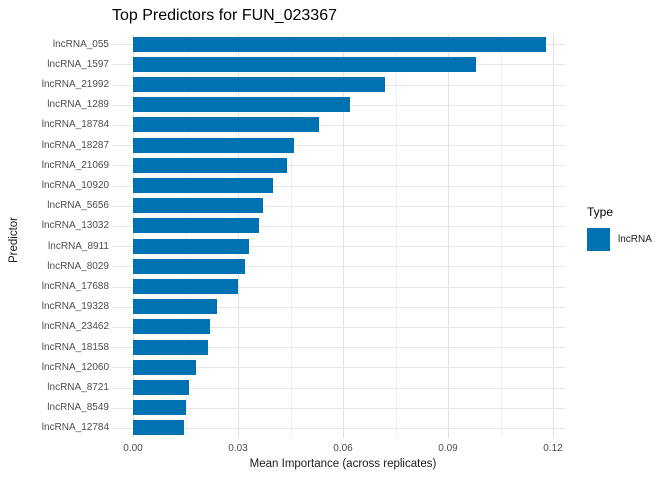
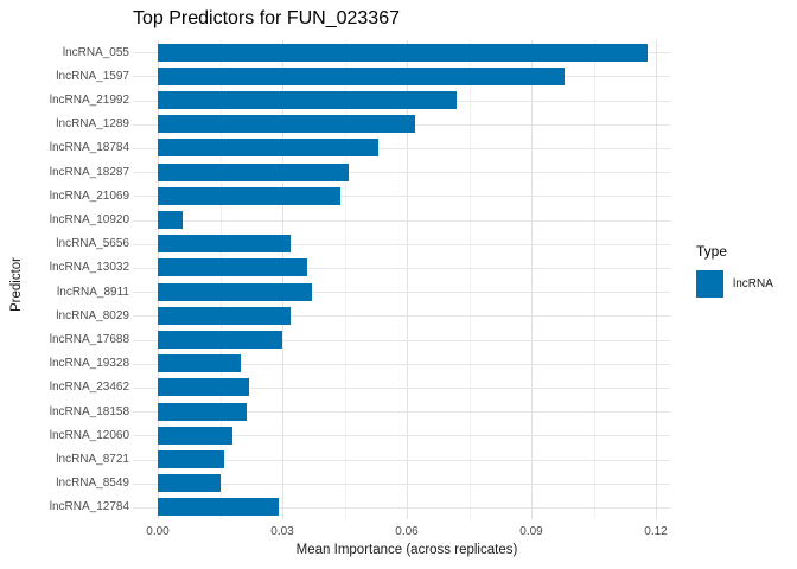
lncRNA_10920: 0.040 -> 0.006
lncRNA_5656: 0.037 -> 0.032
lncRNA_8911: 0.033 -> 0.037
lncRNA_19328: 0.024 -> 0.020
lncRNA_12784: 0.015 -> 0.029
